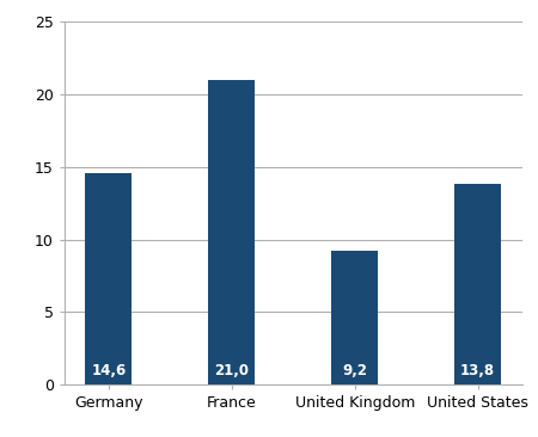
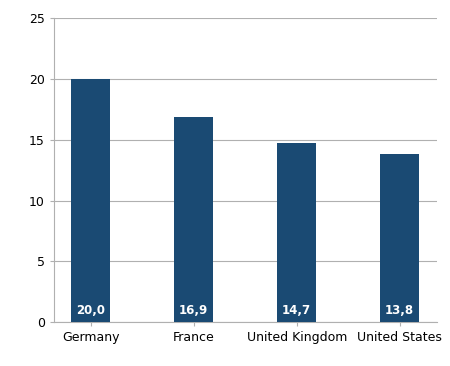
Germany: 14,6 -> 20,0
France: 21,0 -> 16,9
United Kingdom: 9,2 -> 14,7
